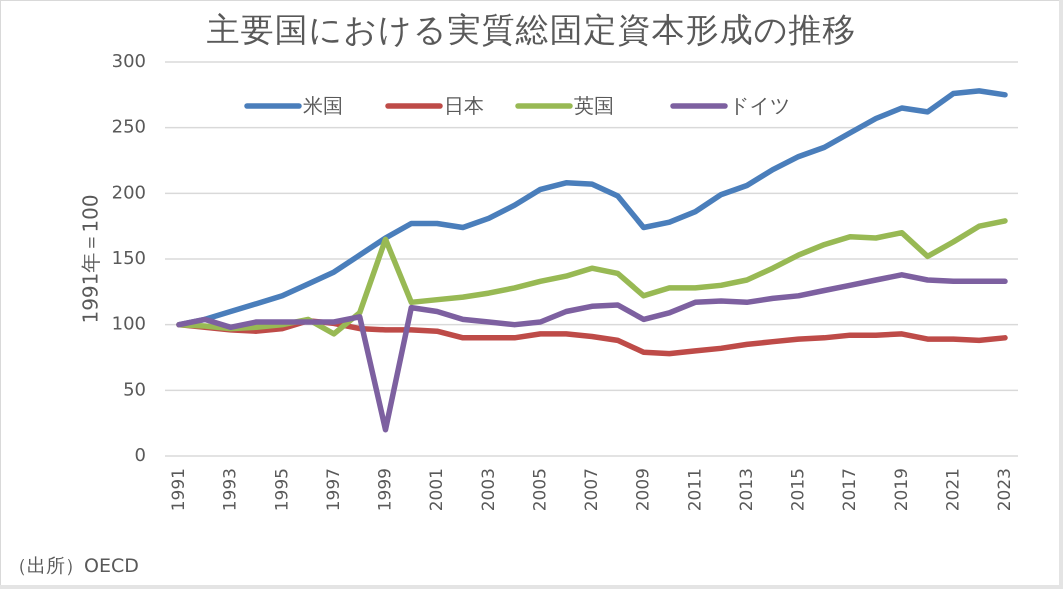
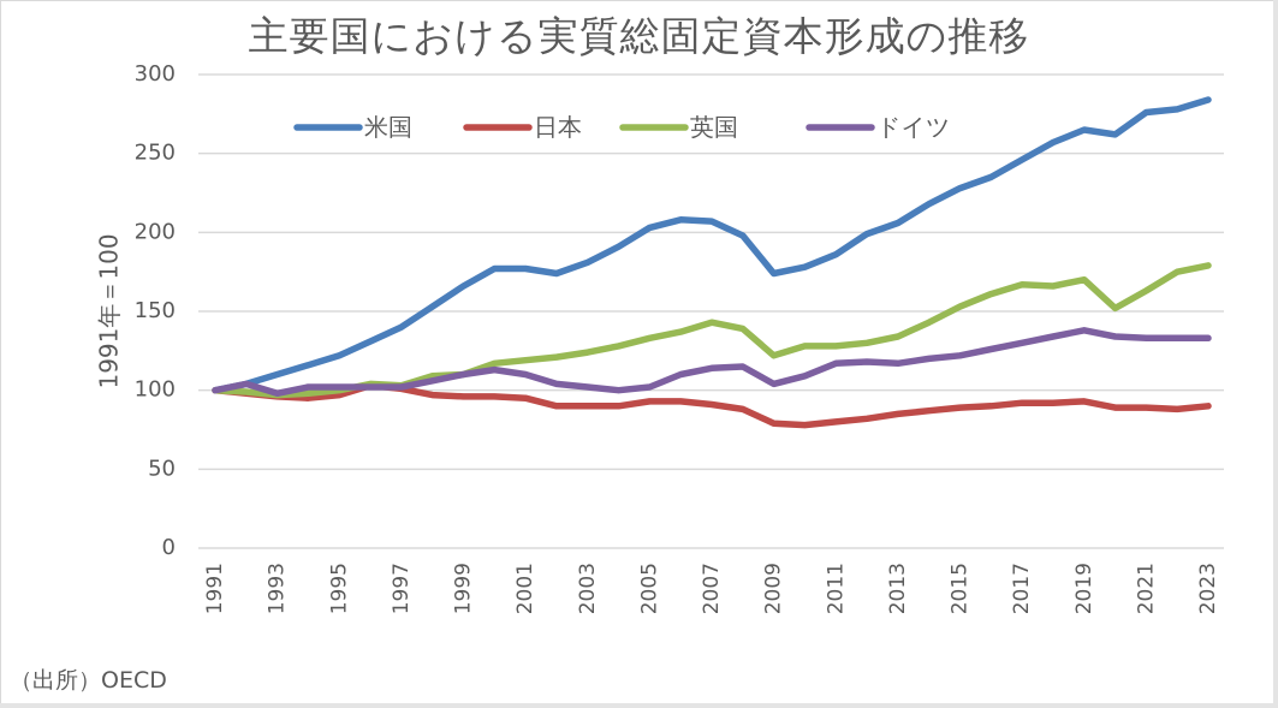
英国/1997: 93 -> 103
英国/1999: 165 -> 110
ドイツ/1999: 20 -> 110
米国/2023: 275 -> 284
